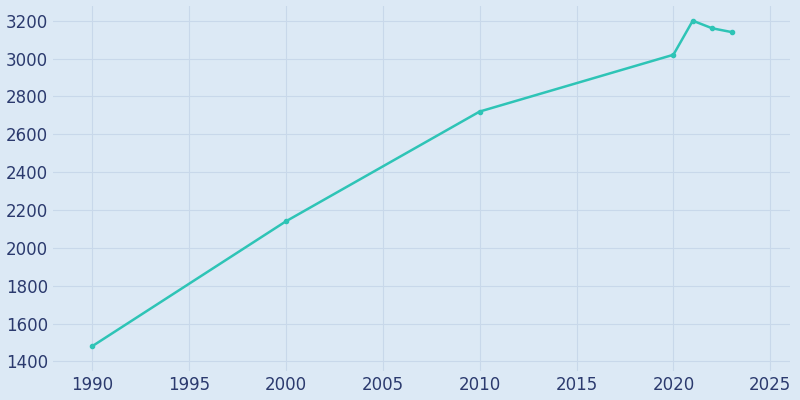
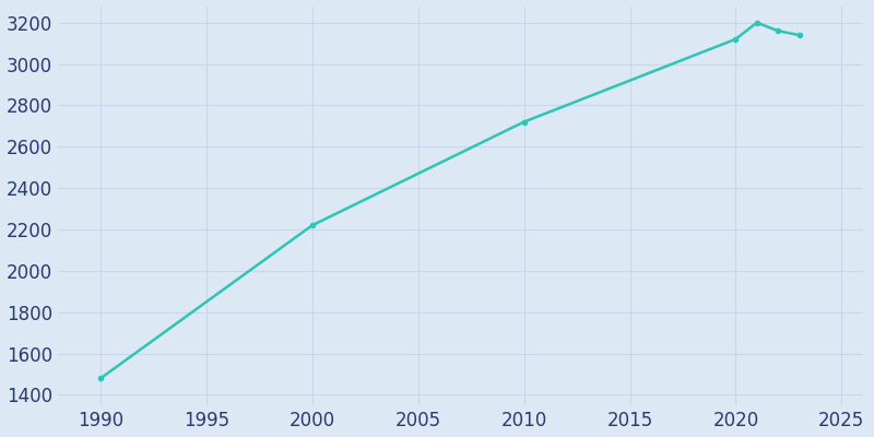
2000: 2140 -> 2220
2020: 3020 -> 3120
